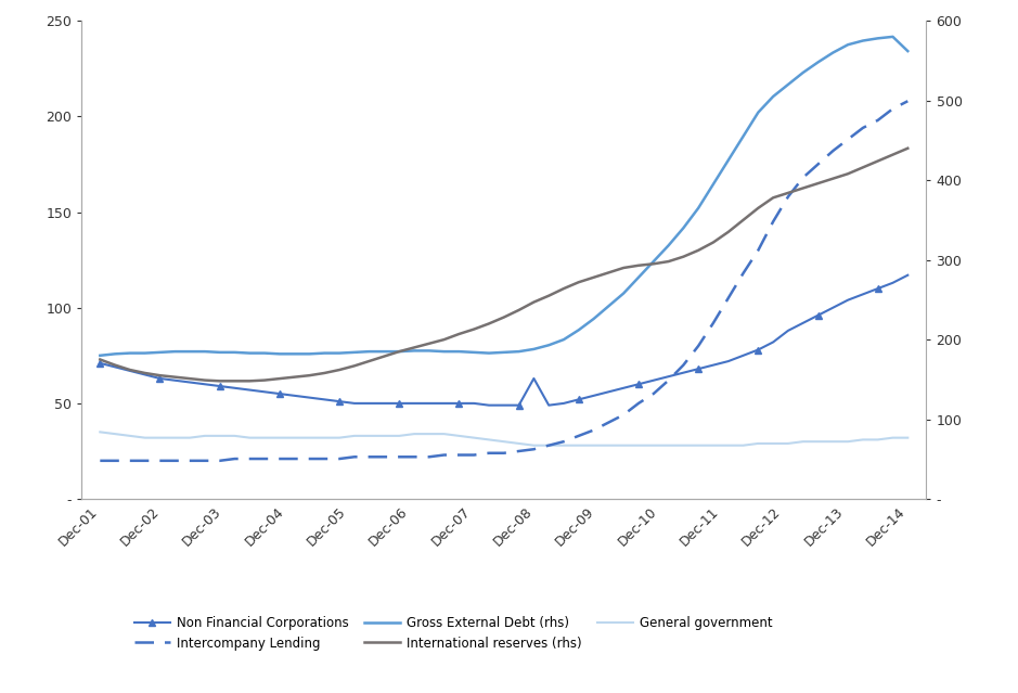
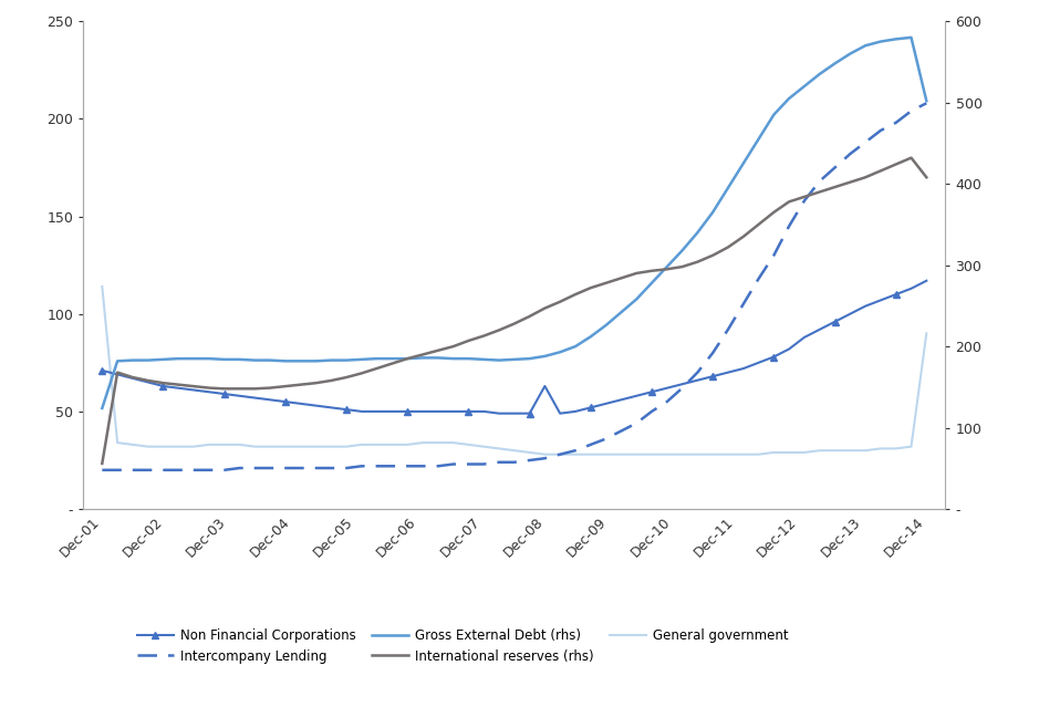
Gross External Debt (rhs)/Dec-01: 180 -> 124
International reserves (rhs)/Dec-01: 175 -> 56
General government/Dec-01: 35 -> 114
Gross External Debt (rhs)/Dec-14: 562 -> 502
International reserves (rhs)/Dec-14: 440 -> 408
General government/Dec-14: 32 -> 90
